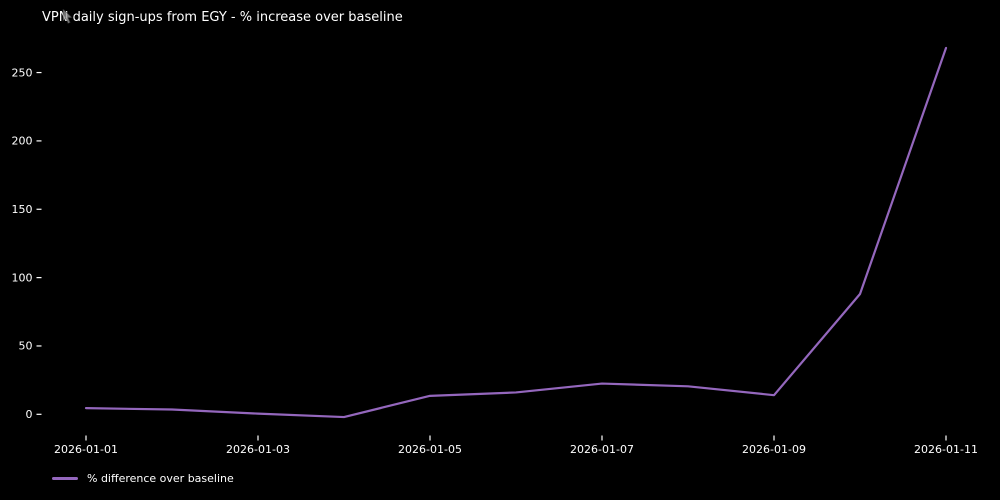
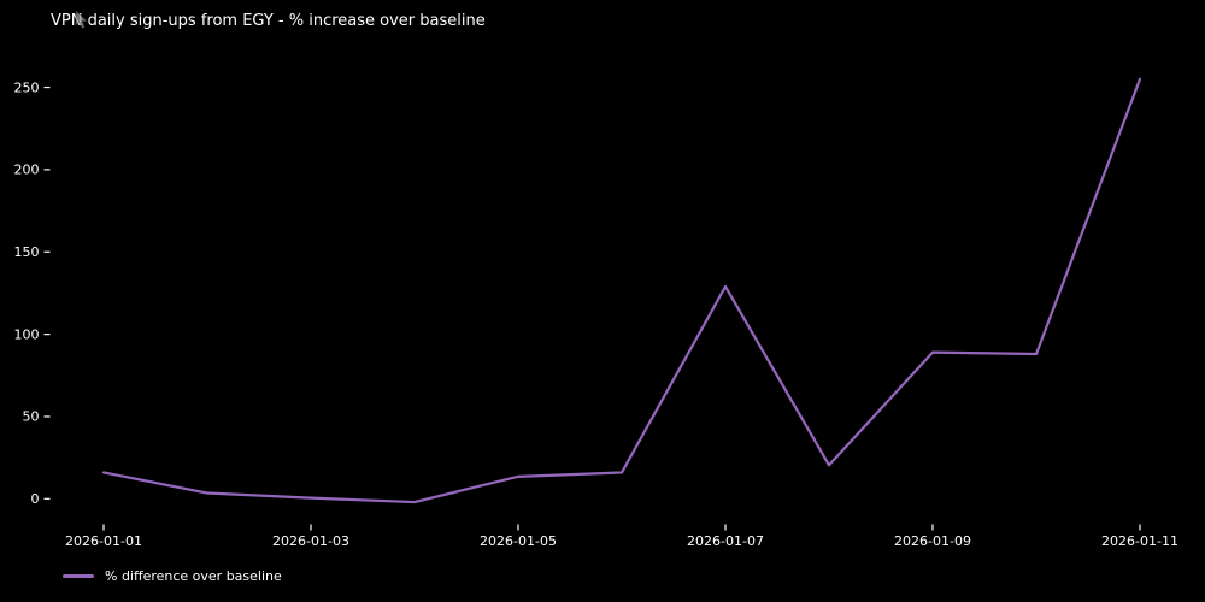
2026-01-01: 4 -> 16
2026-01-07: 22 -> 129
2026-01-09: 14 -> 89
2026-01-11: 268 -> 255
